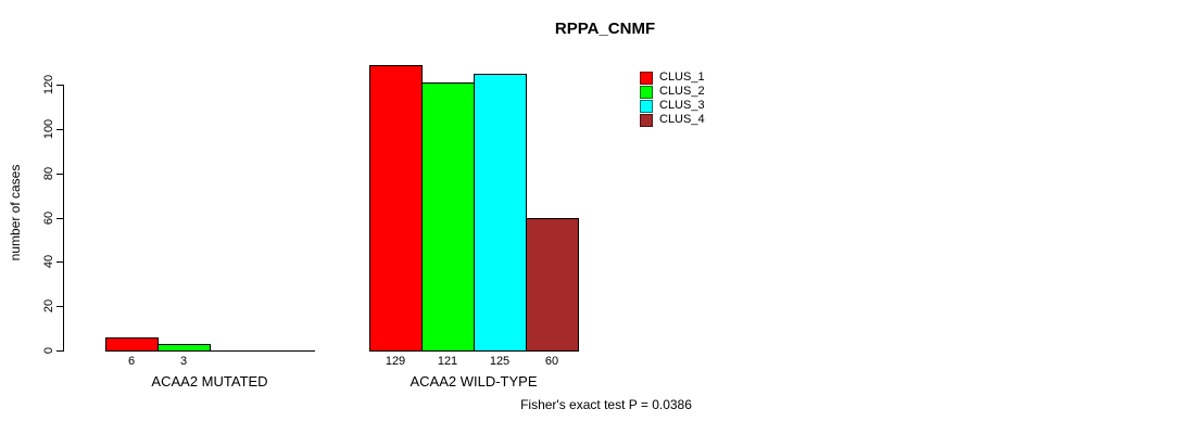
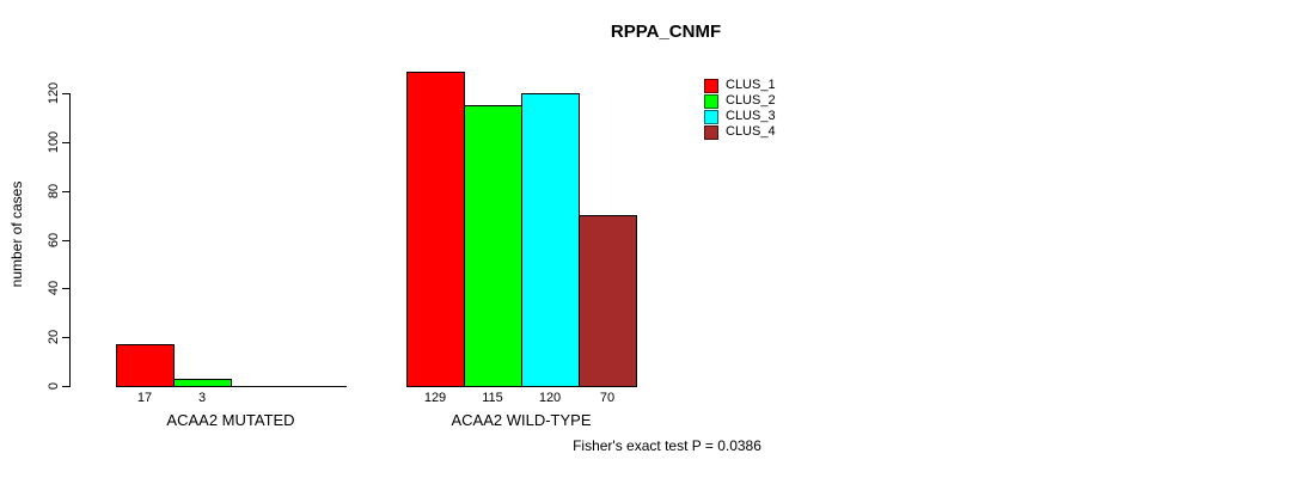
CLUS_1/ACAA2 MUTATED: 6 -> 17
CLUS_2/ACAA2 WILD-TYPE: 121 -> 115
CLUS_3/ACAA2 WILD-TYPE: 125 -> 120
CLUS_4/ACAA2 WILD-TYPE: 60 -> 70
